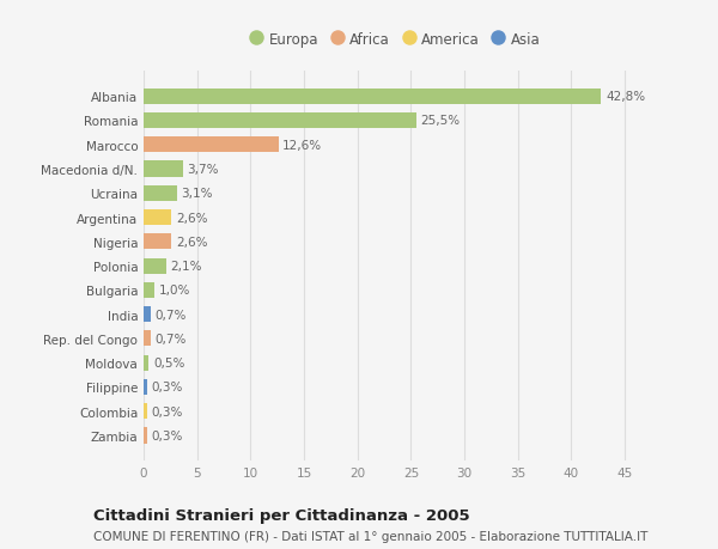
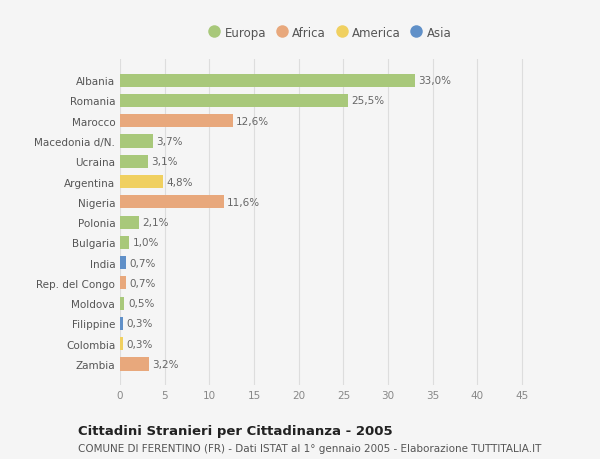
Albania: 42,8% -> 33,0%
Argentina: 2,6% -> 4,8%
Nigeria: 2,6% -> 11,6%
Zambia: 0,3% -> 3,2%
